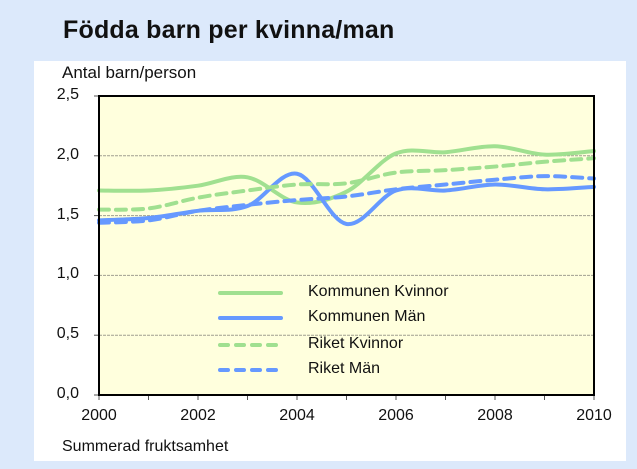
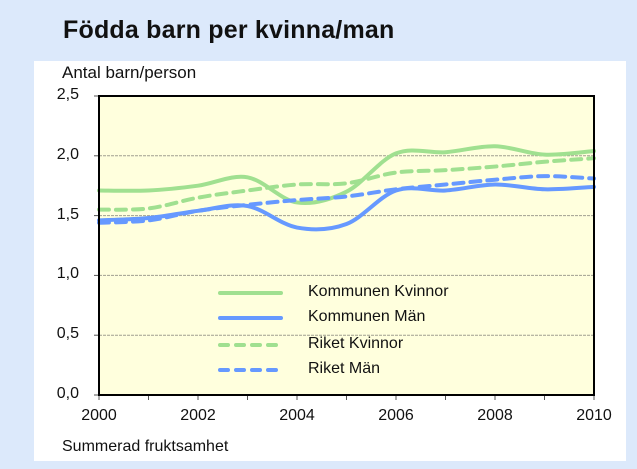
Kommunen Män/2004: 1,85 -> 1,40
